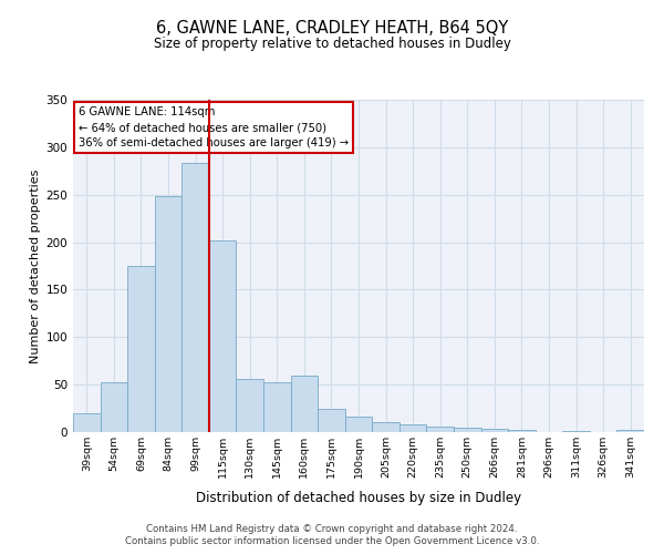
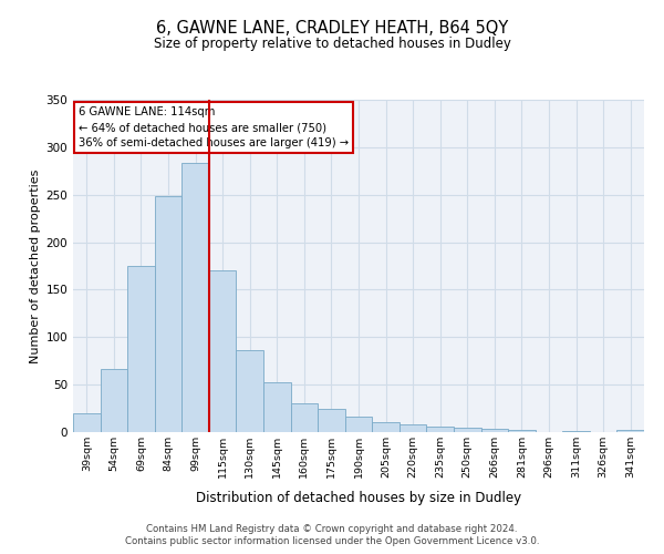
54sqm: 52 -> 67
115sqm: 202 -> 170
130sqm: 56 -> 86
160sqm: 60 -> 30
